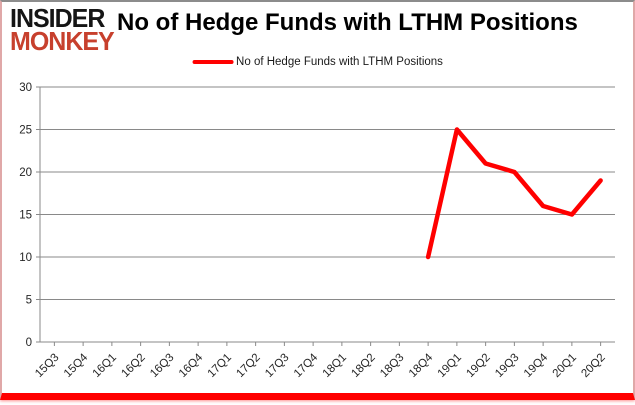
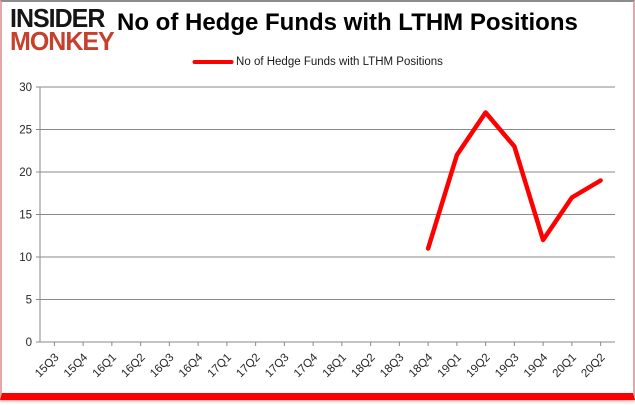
18Q4: 10 -> 11
19Q1: 25 -> 22
19Q2: 21 -> 27
19Q3: 20 -> 23
19Q4: 16 -> 12
20Q1: 15 -> 17
